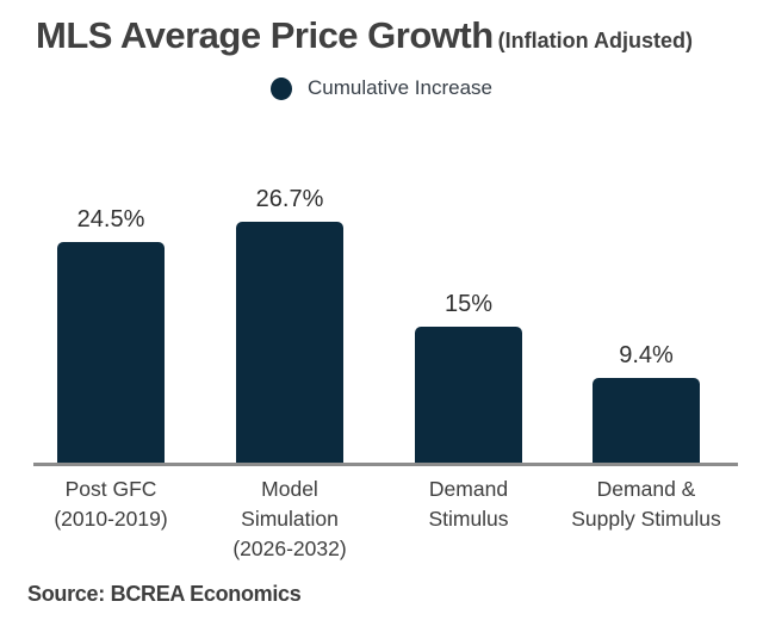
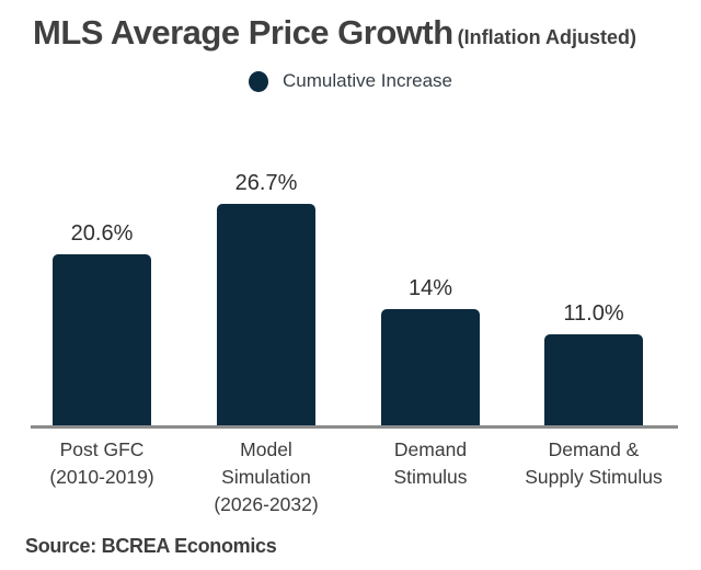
Post GFC (2010-2019): 24.5% -> 20.6%
Demand Stimulus: 15% -> 14%
Demand & Supply Stimulus: 9.4% -> 11.0%
